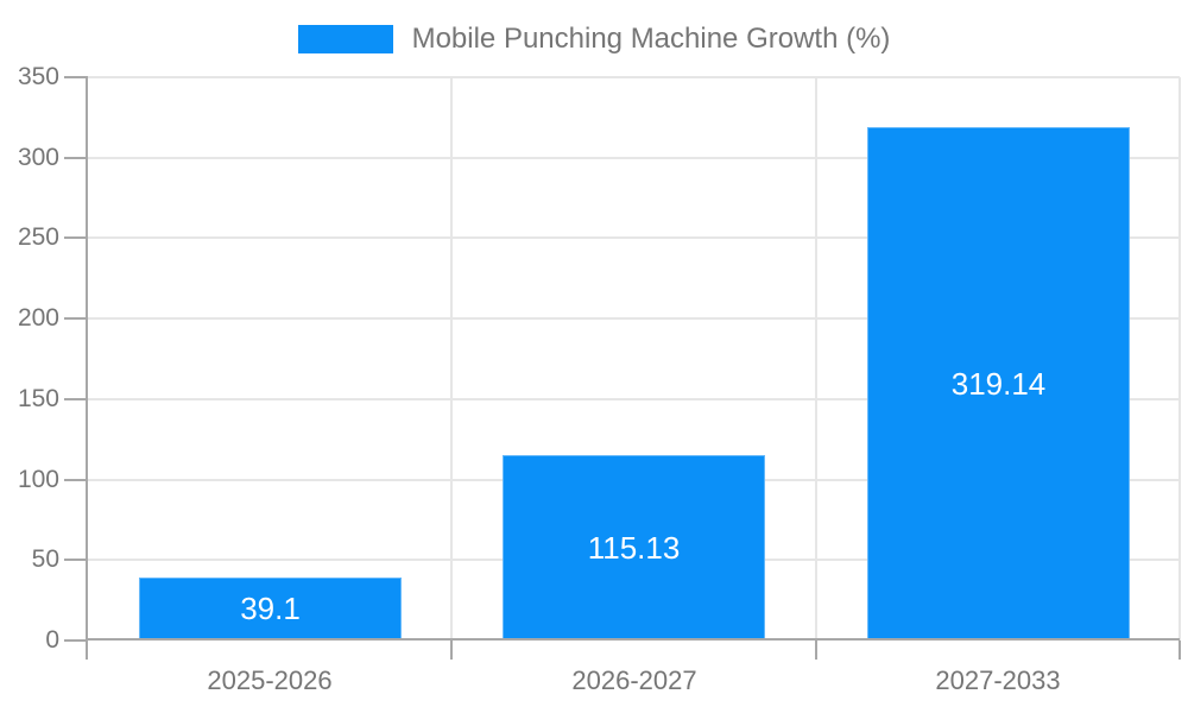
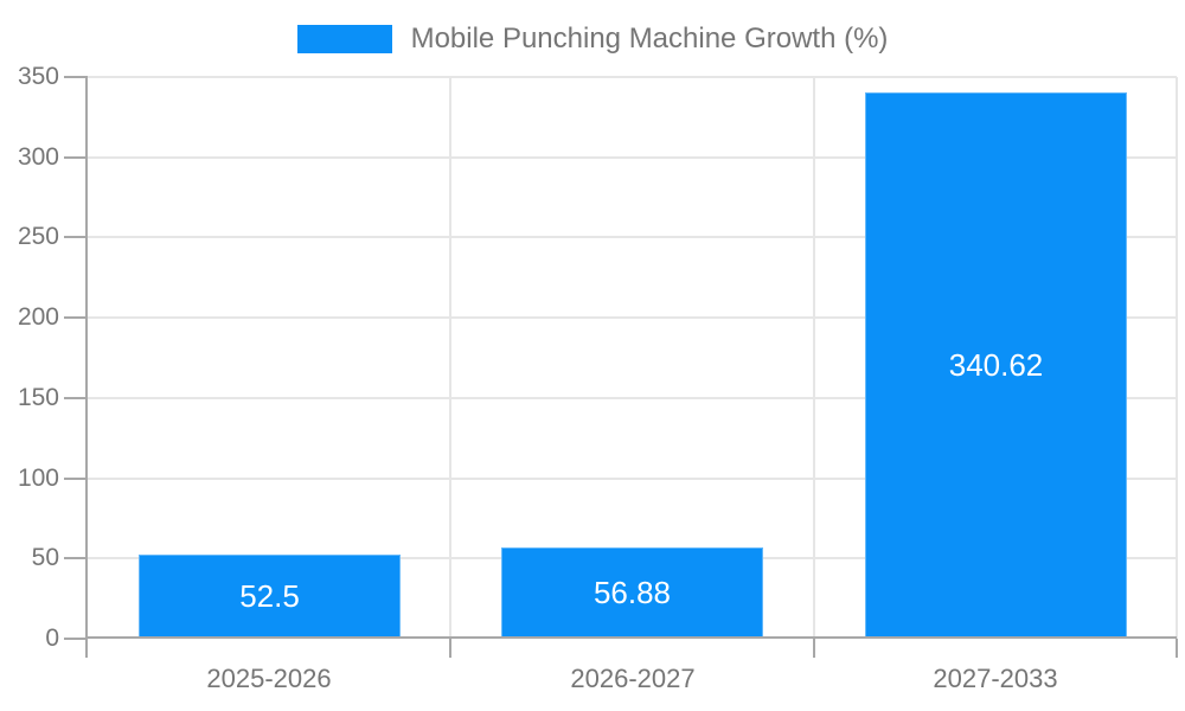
2025-2026: 39.1 -> 52.5
2026-2027: 115.13 -> 56.88
2027-2033: 319.14 -> 340.62
